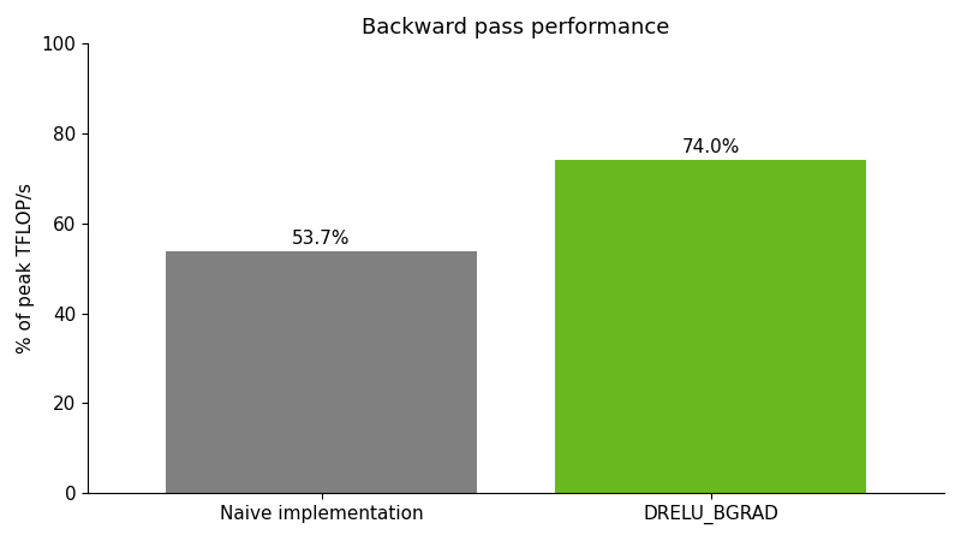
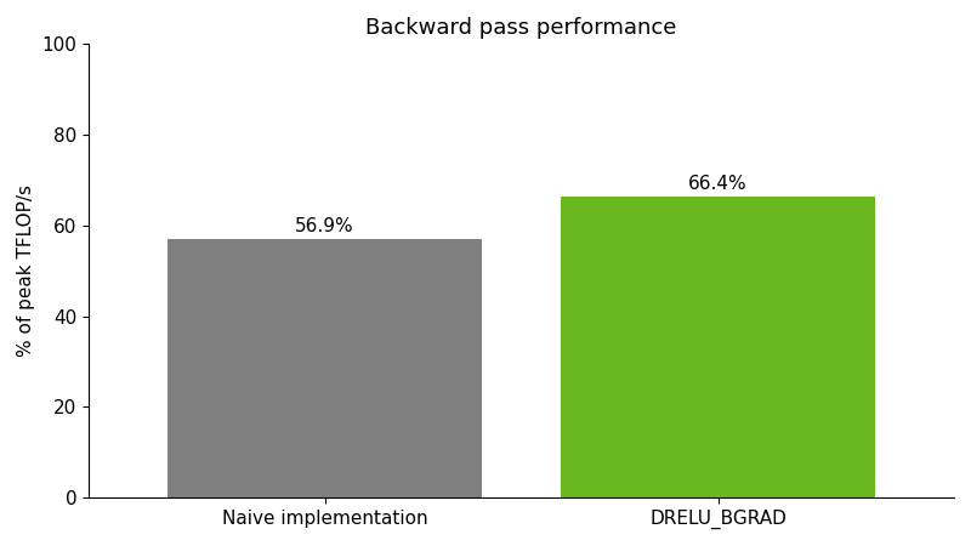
Naive implementation: 53.7% -> 56.9%
DRELU_BGRAD: 74.0% -> 66.4%
